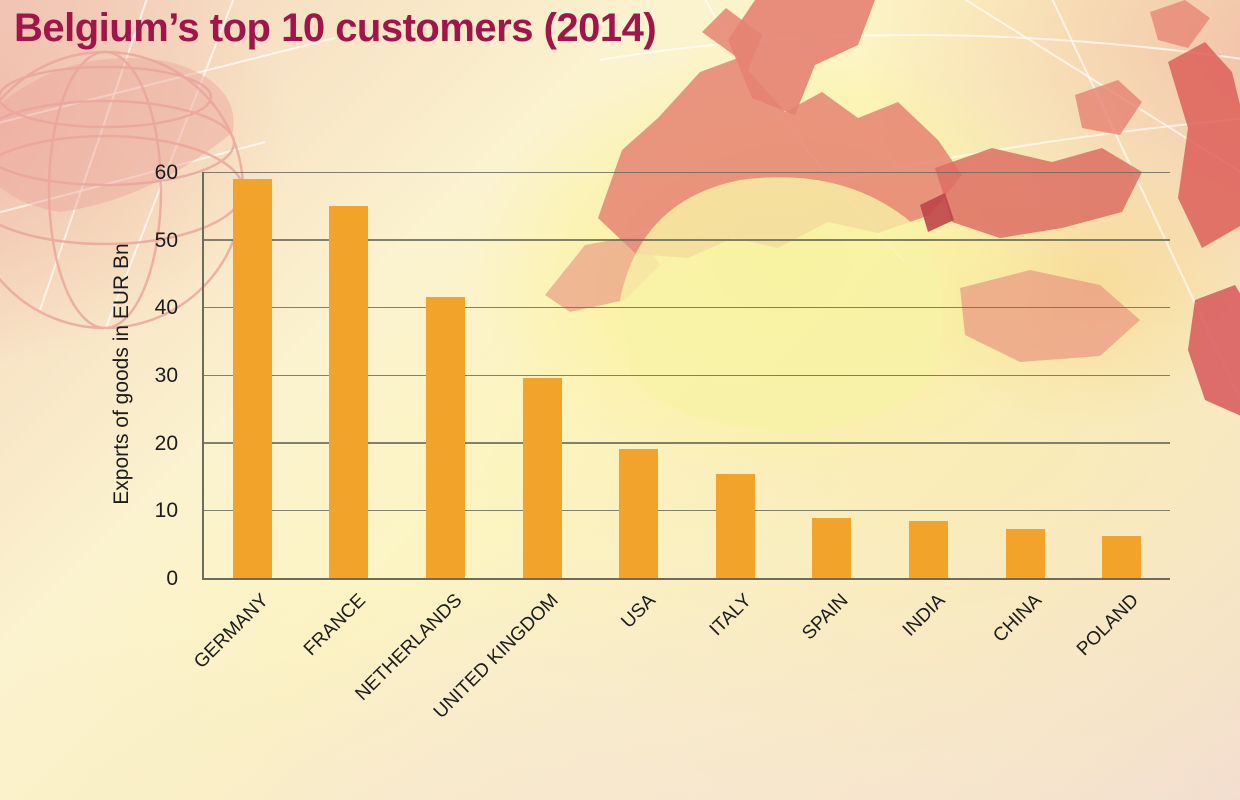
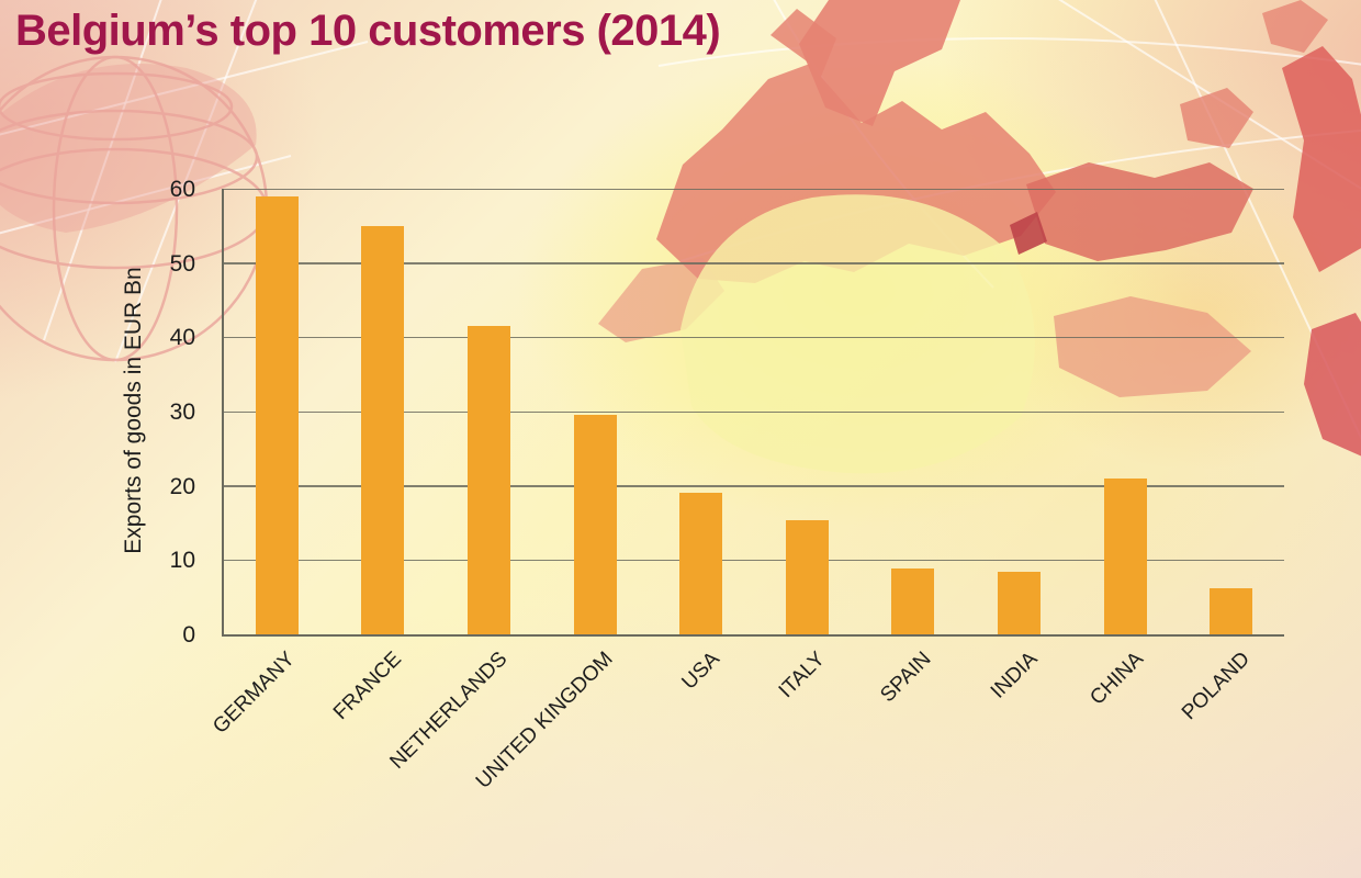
CHINA: 7 -> 21
